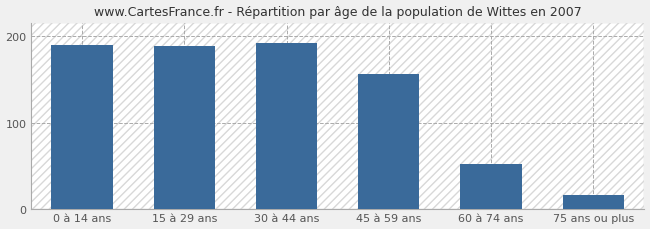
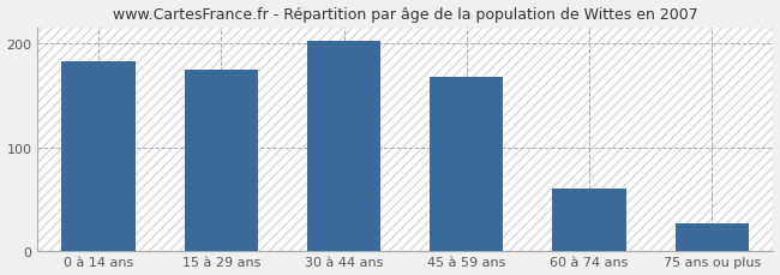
0 à 14 ans: 190 -> 182
15 à 29 ans: 188 -> 175
30 à 44 ans: 192 -> 202
45 à 59 ans: 156 -> 168
60 à 74 ans: 52 -> 60
75 ans ou plus: 16 -> 27
